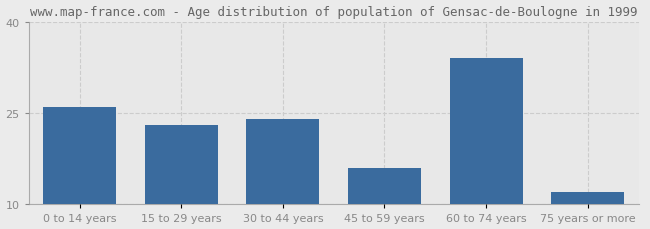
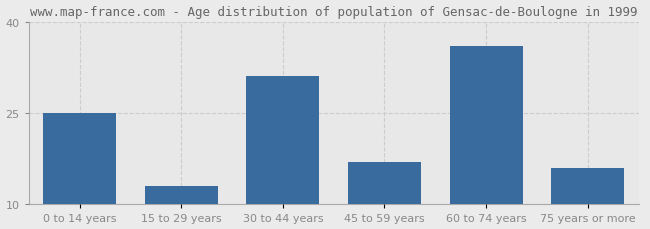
0 to 14 years: 26 -> 25
15 to 29 years: 23 -> 13
30 to 44 years: 24 -> 31
45 to 59 years: 16 -> 17
60 to 74 years: 34 -> 36
75 years or more: 12 -> 16
